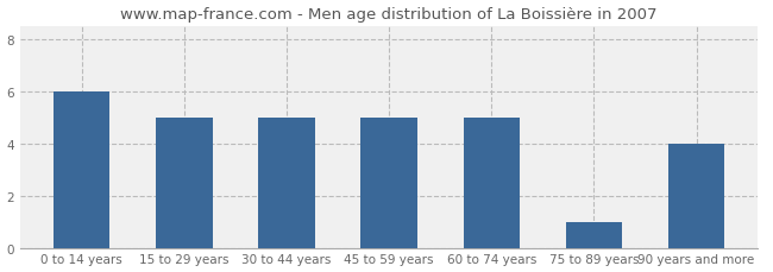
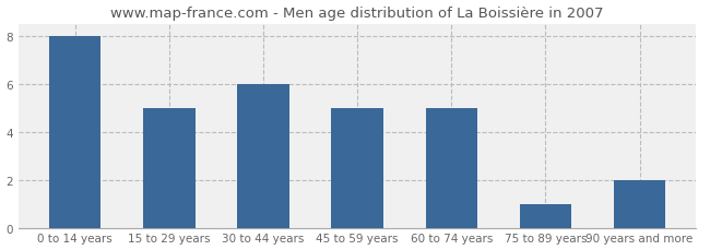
0 to 14 years: 6 -> 8
30 to 44 years: 5 -> 6
90 years and more: 4 -> 2
